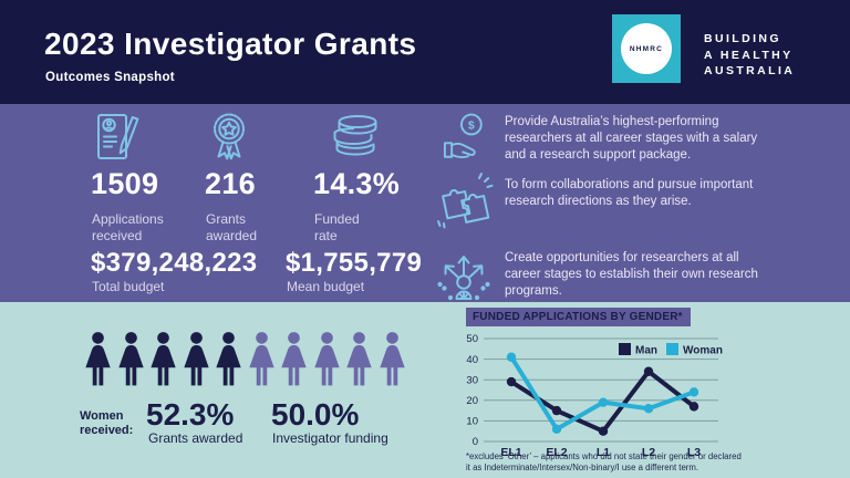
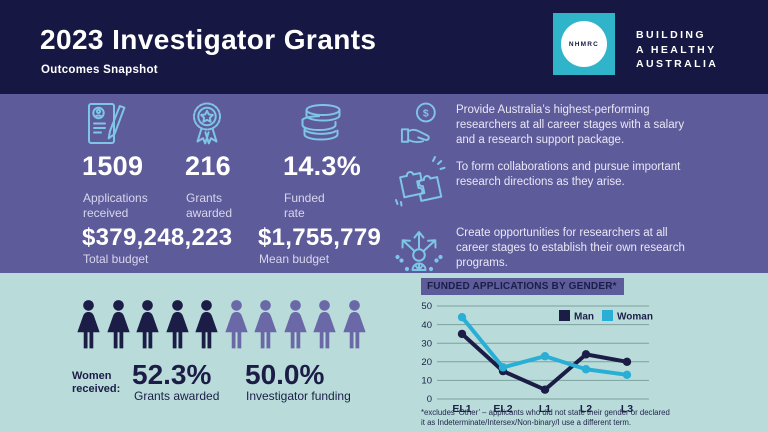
Man/EL1: 29 -> 35
Woman/EL1: 41 -> 44
Woman/EL2: 6 -> 17
Woman/L1: 19 -> 23
Man/L2: 34 -> 24
Man/L3: 17 -> 20
Woman/L3: 24 -> 13
